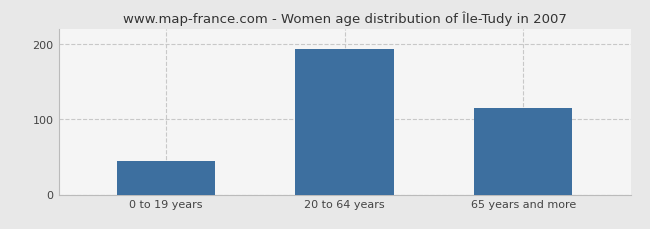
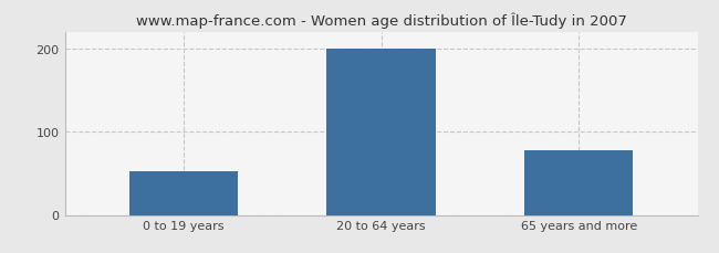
0 to 19 years: 45 -> 52
20 to 64 years: 193 -> 200
65 years and more: 115 -> 78
